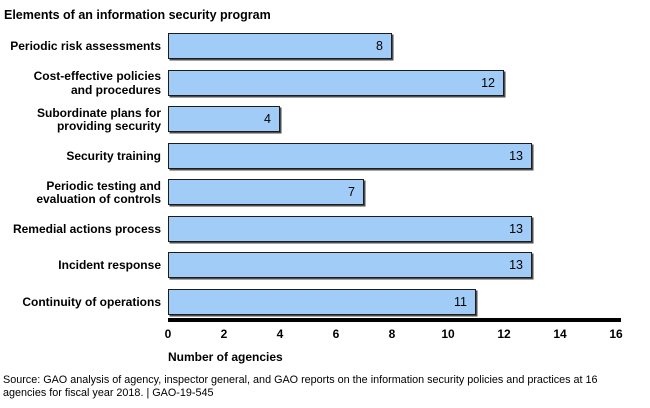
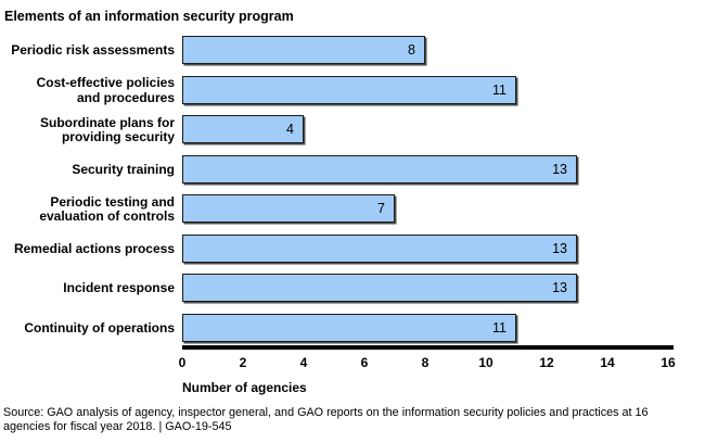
Cost-effective policies and procedures: 12 -> 11
